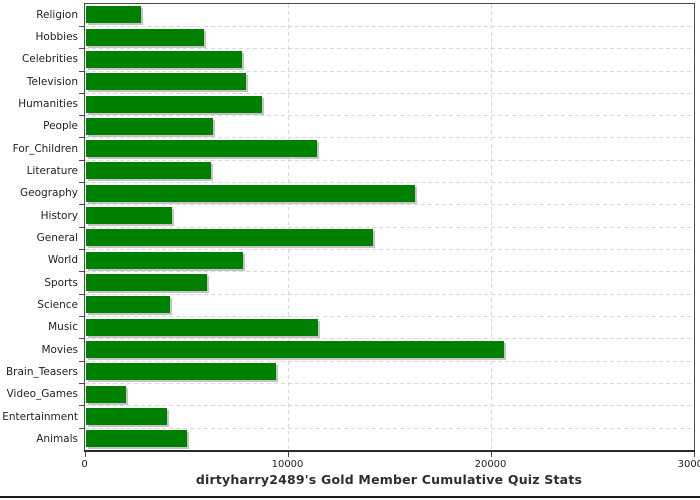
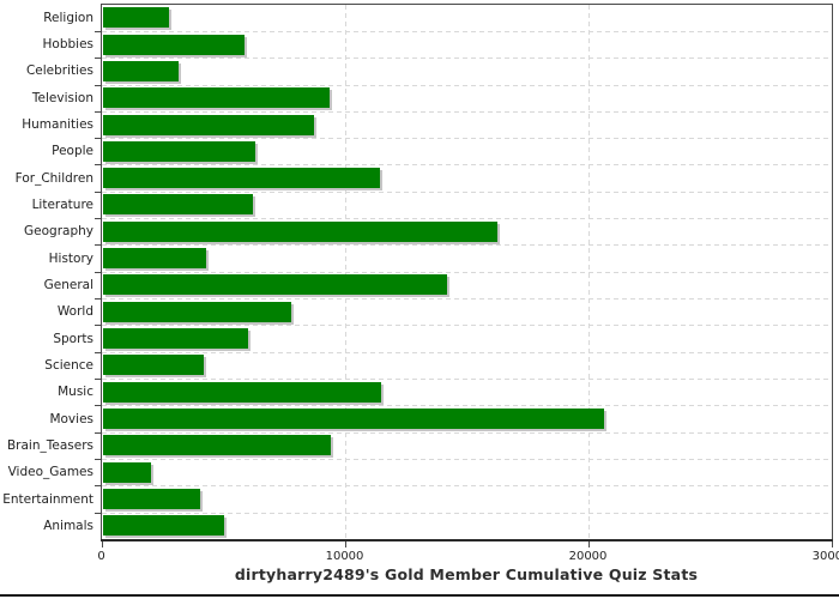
Celebrities: 7700 -> 3100
Television: 7900 -> 9300
